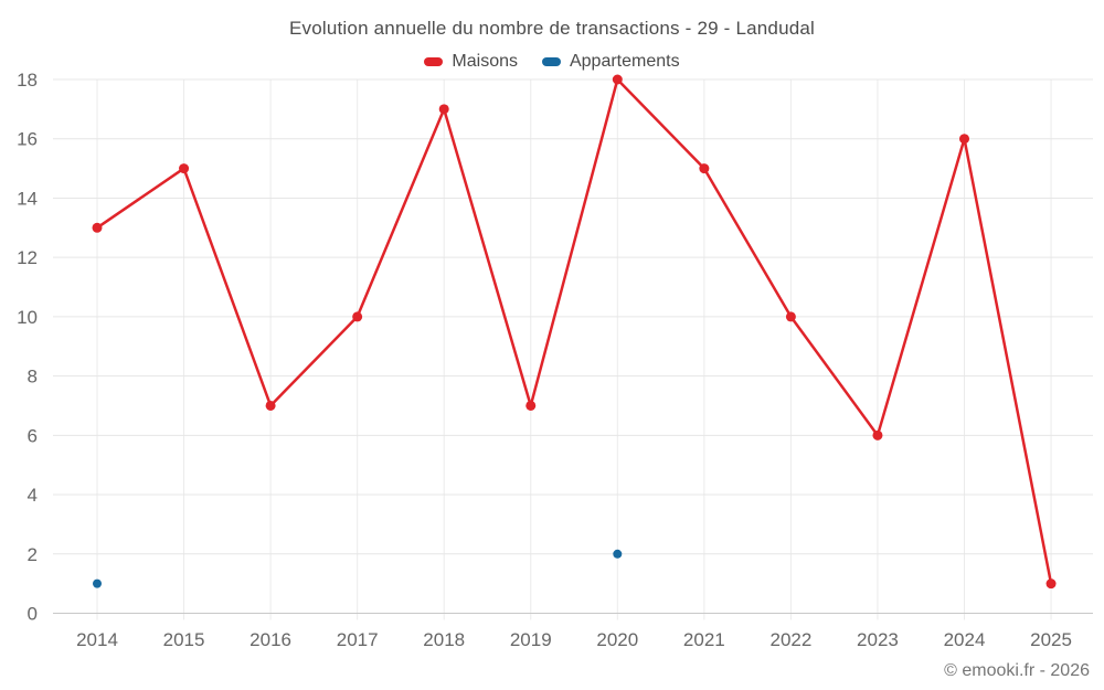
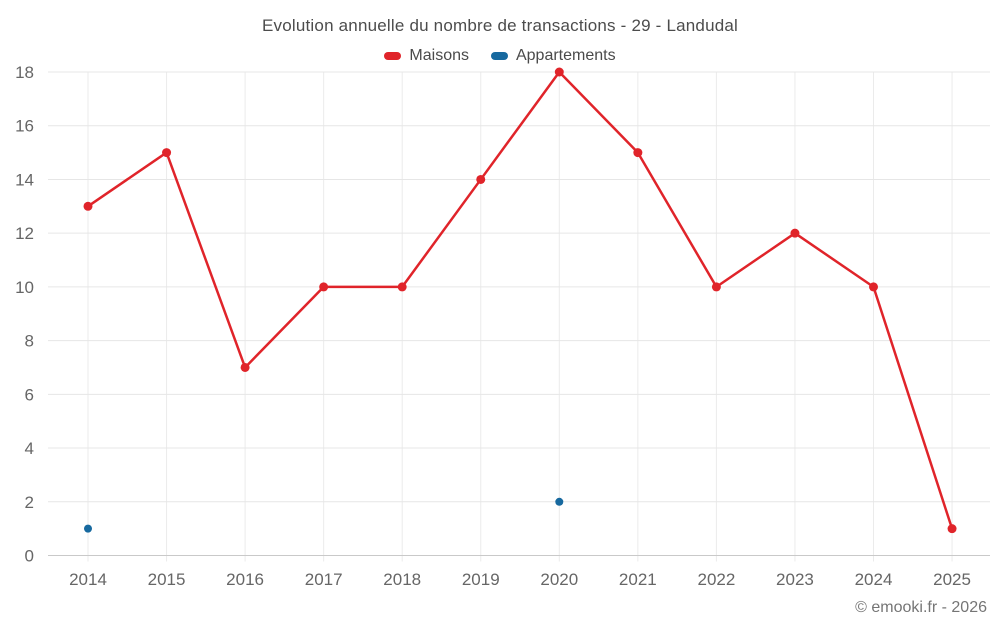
Maisons/2018: 17 -> 10
Maisons/2019: 7 -> 14
Maisons/2023: 6 -> 12
Maisons/2024: 16 -> 10
